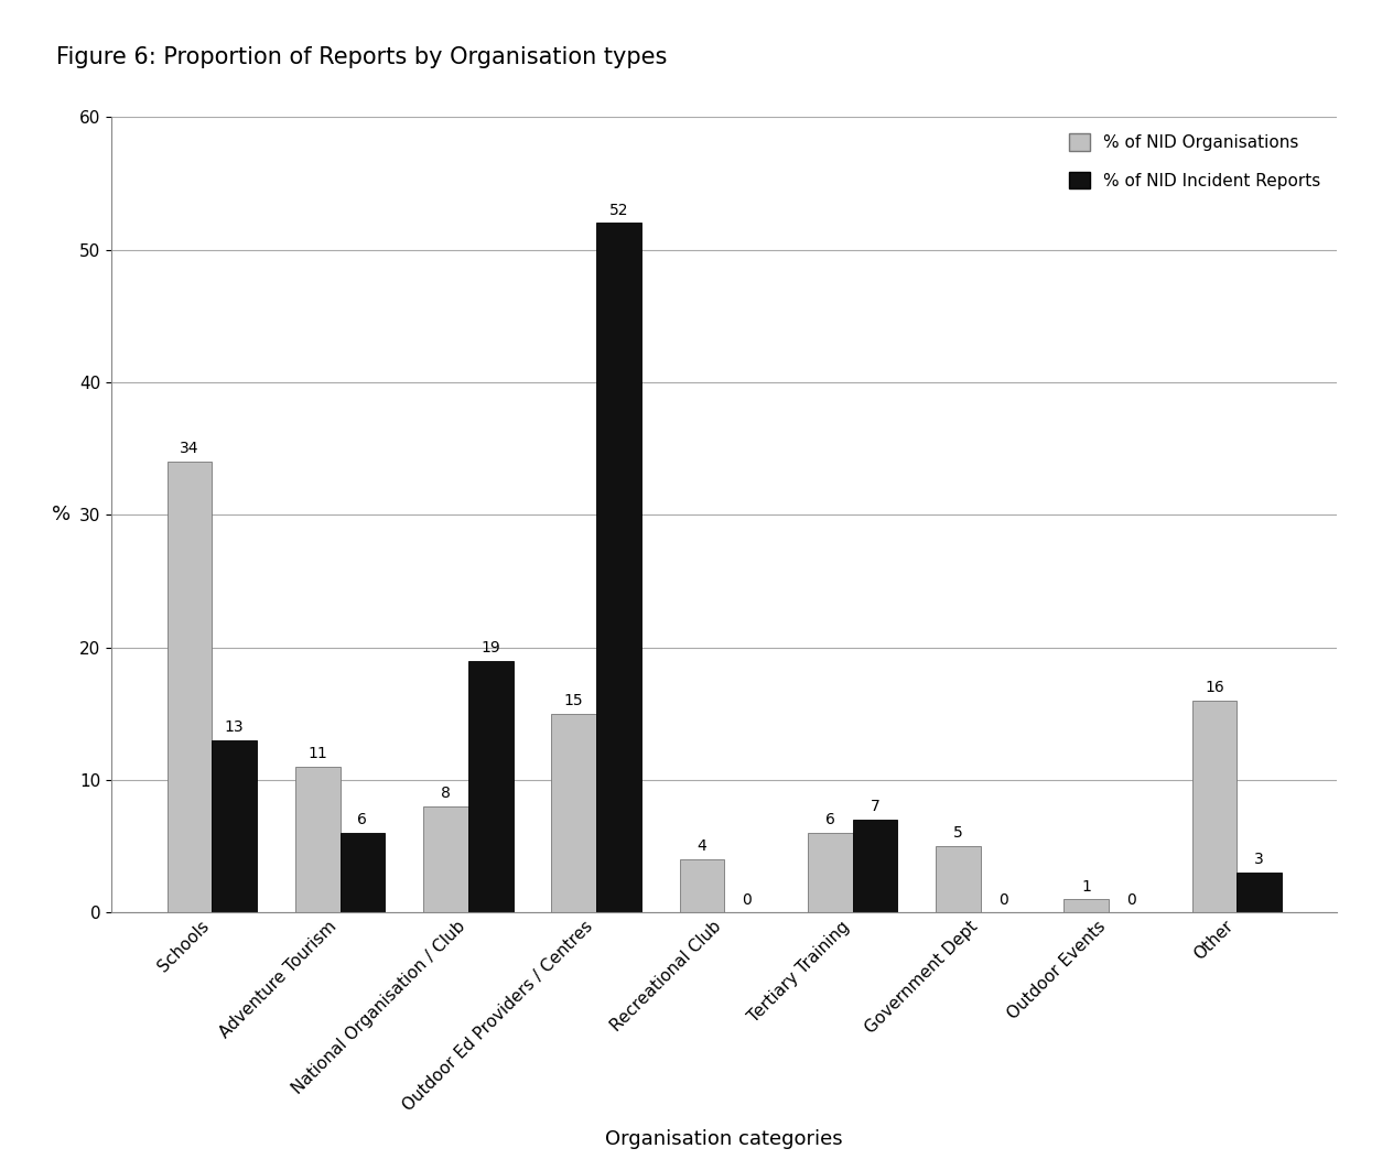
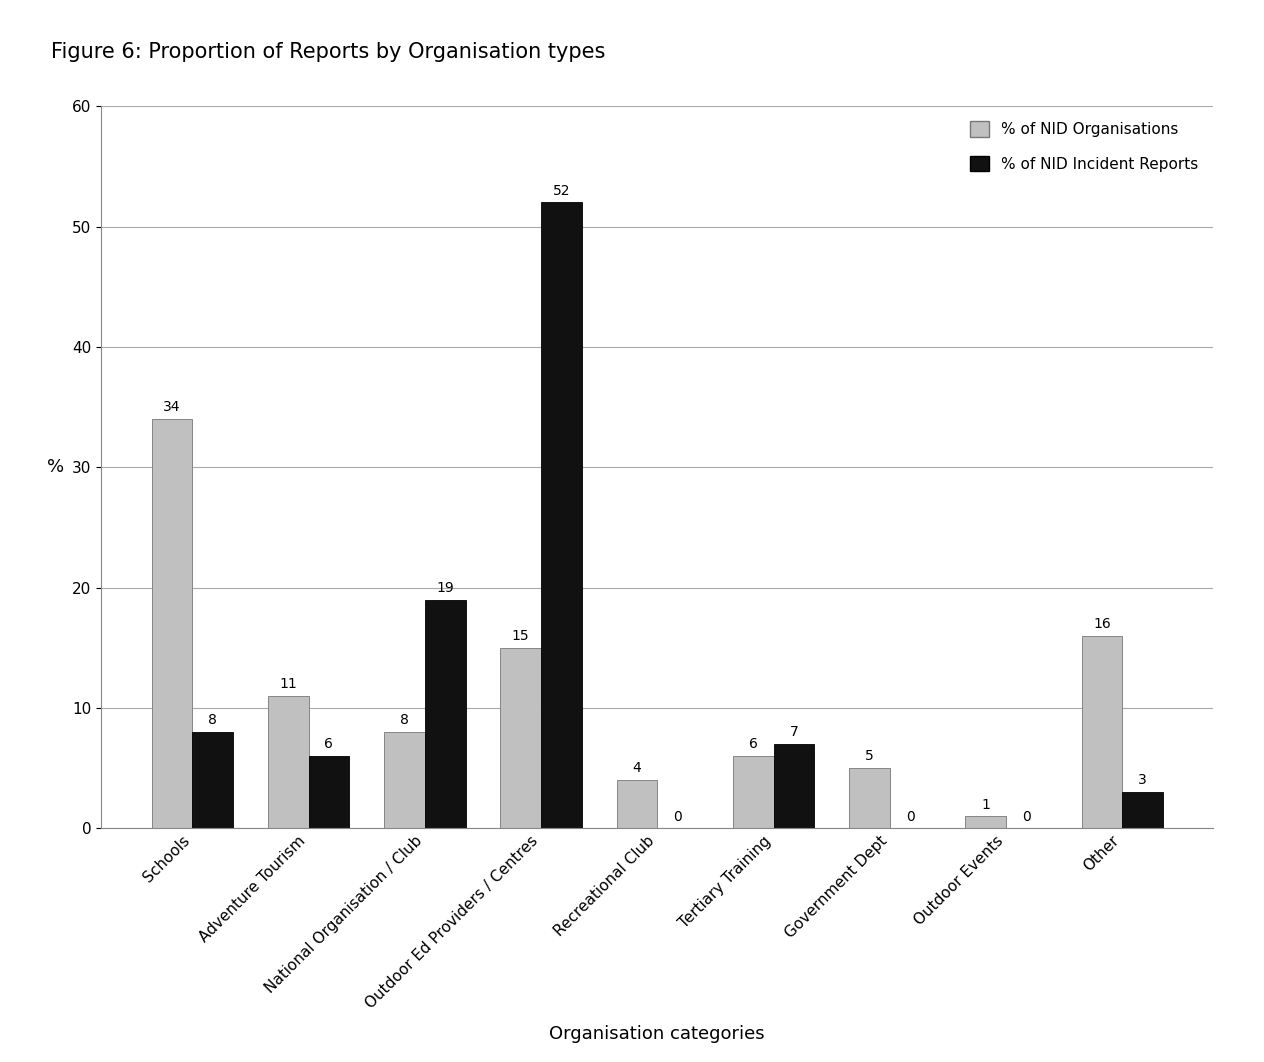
% of NID Incident Reports/Schools: 13 -> 8
